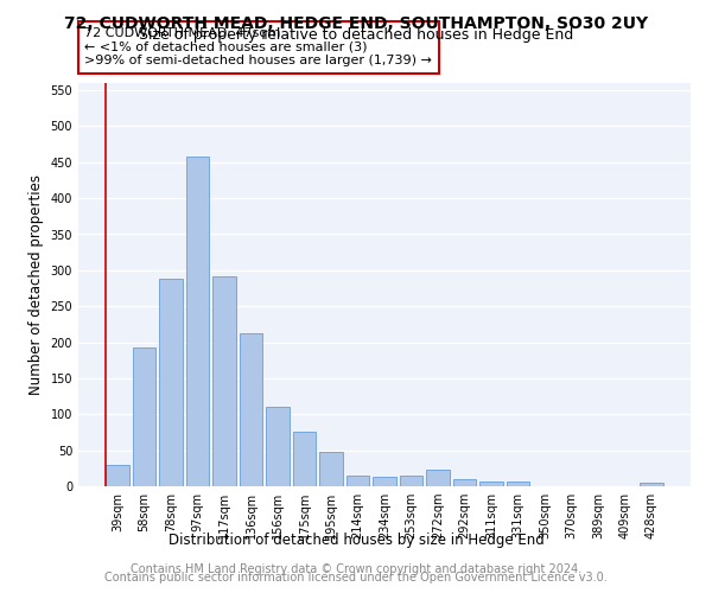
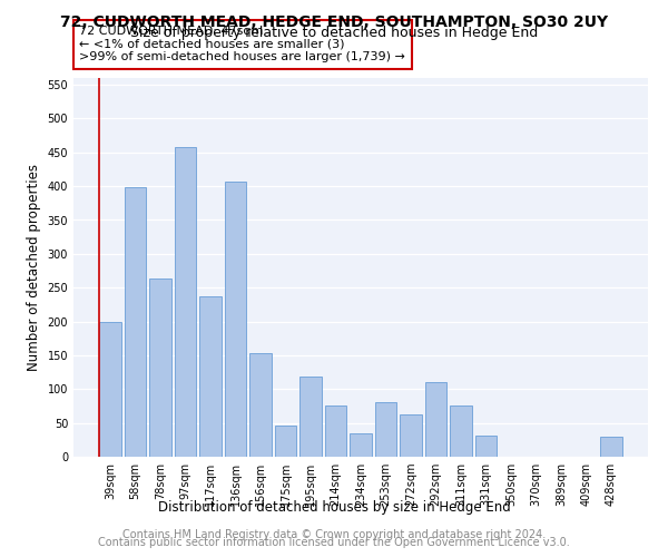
39sqm: 30 -> 200
58sqm: 192 -> 398
78sqm: 288 -> 264
117sqm: 292 -> 238
136sqm: 213 -> 406
156sqm: 110 -> 154
175sqm: 75 -> 46
195sqm: 47 -> 118
214sqm: 15 -> 76
234sqm: 13 -> 34
253sqm: 15 -> 80
272sqm: 23 -> 62
292sqm: 10 -> 110
311sqm: 6 -> 76
331sqm: 7 -> 32
428sqm: 5 -> 30
